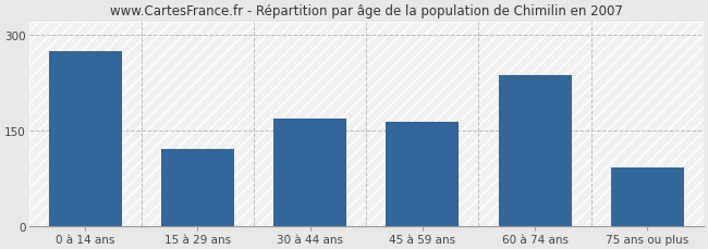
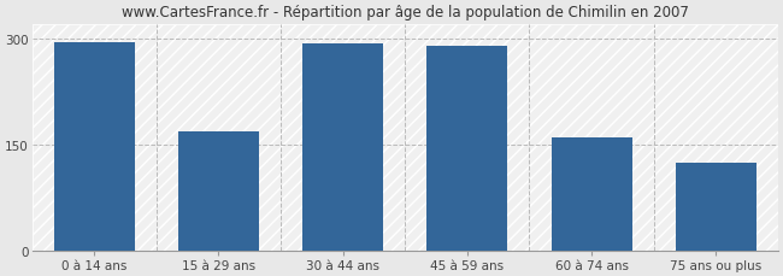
0 à 14 ans: 274 -> 295
15 à 29 ans: 120 -> 168
30 à 44 ans: 168 -> 293
45 à 59 ans: 164 -> 289
60 à 74 ans: 236 -> 160
75 ans ou plus: 92 -> 125
